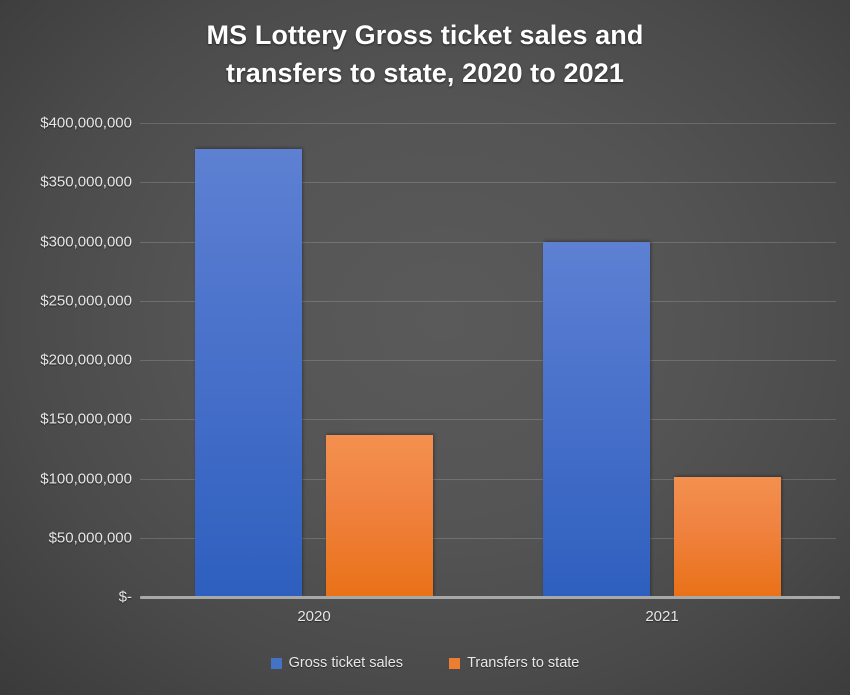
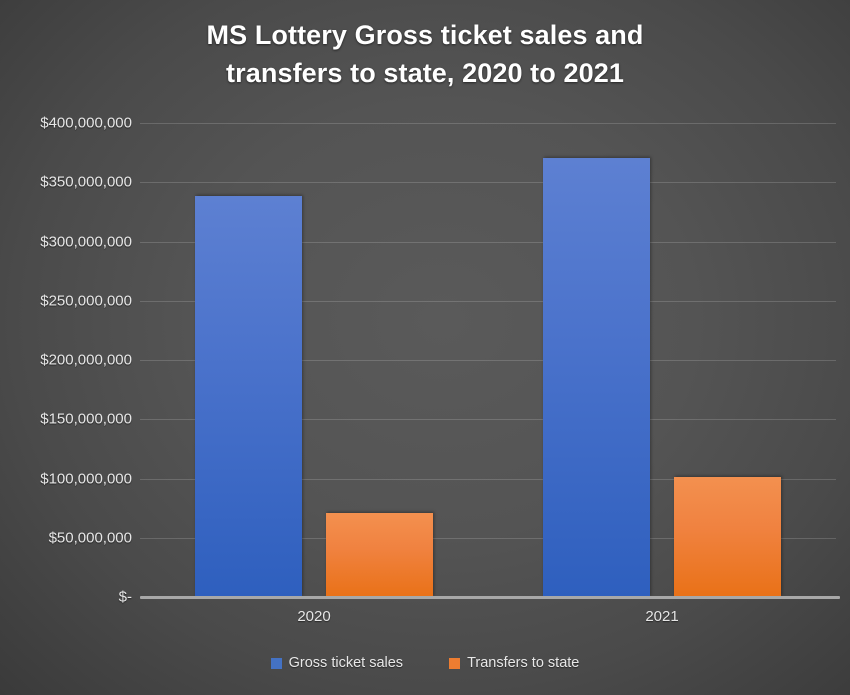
Gross ticket sales/2020: $378000000 -> $338000000
Transfers to state/2020: $137000000 -> $71000000
Gross ticket sales/2021: $300000000 -> $370000000
